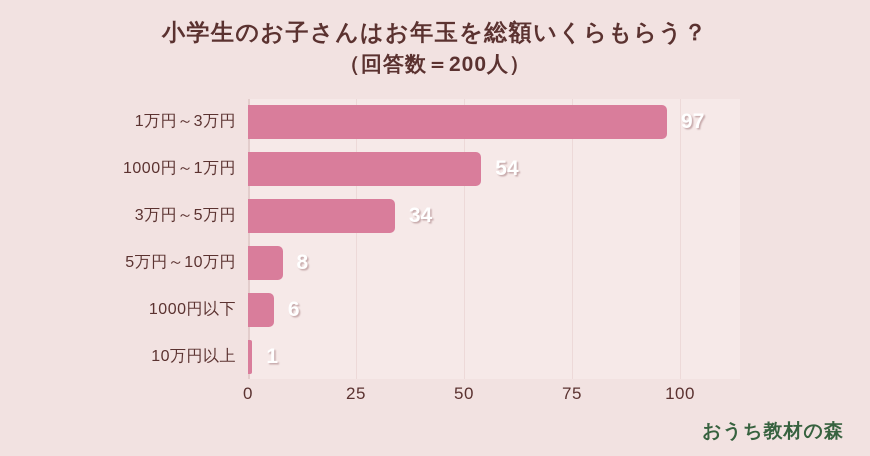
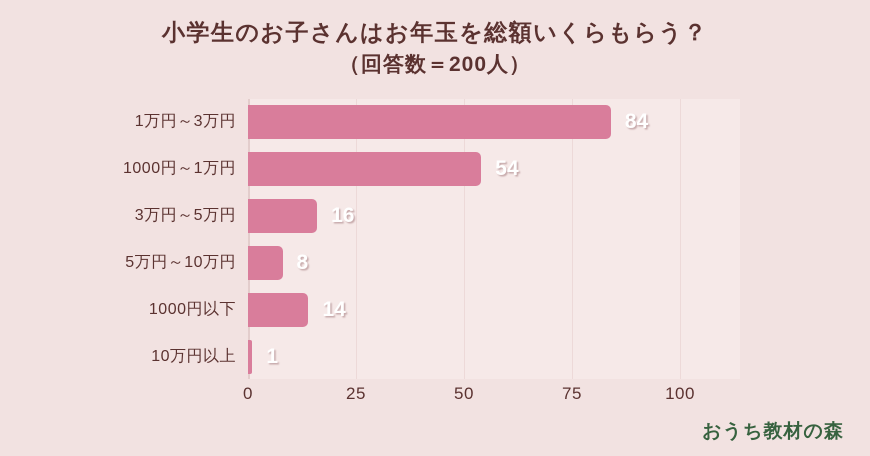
1万円～3万円: 97 -> 84
3万円～5万円: 34 -> 16
1000円以下: 6 -> 14
